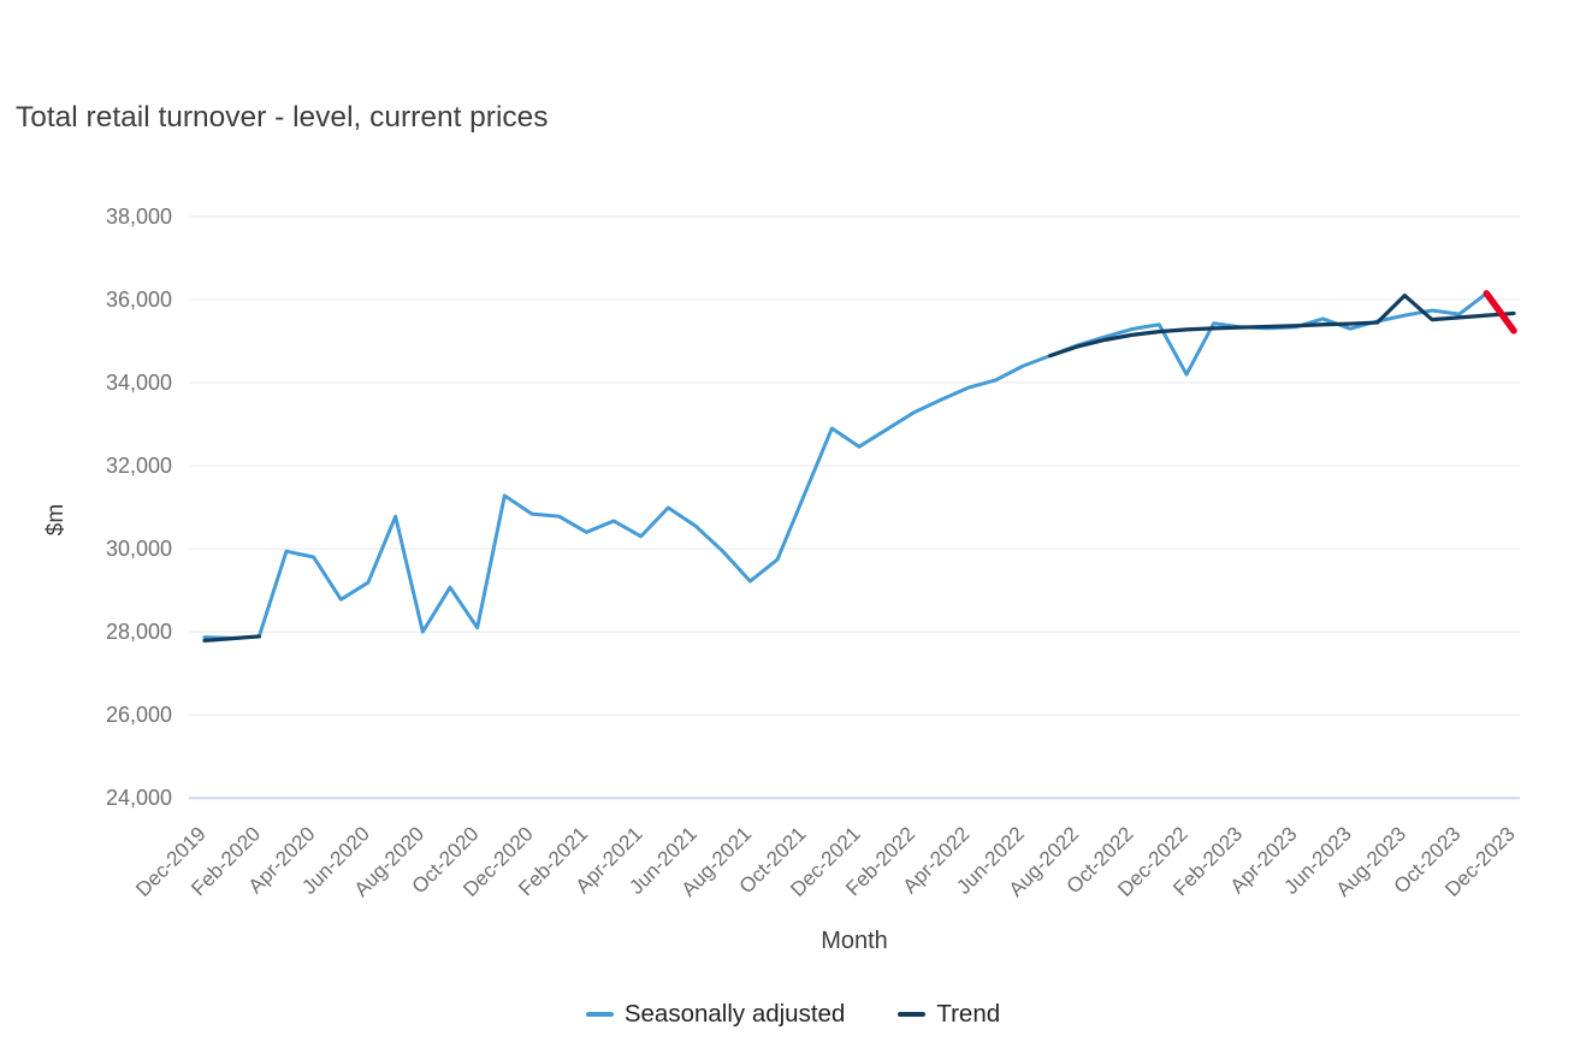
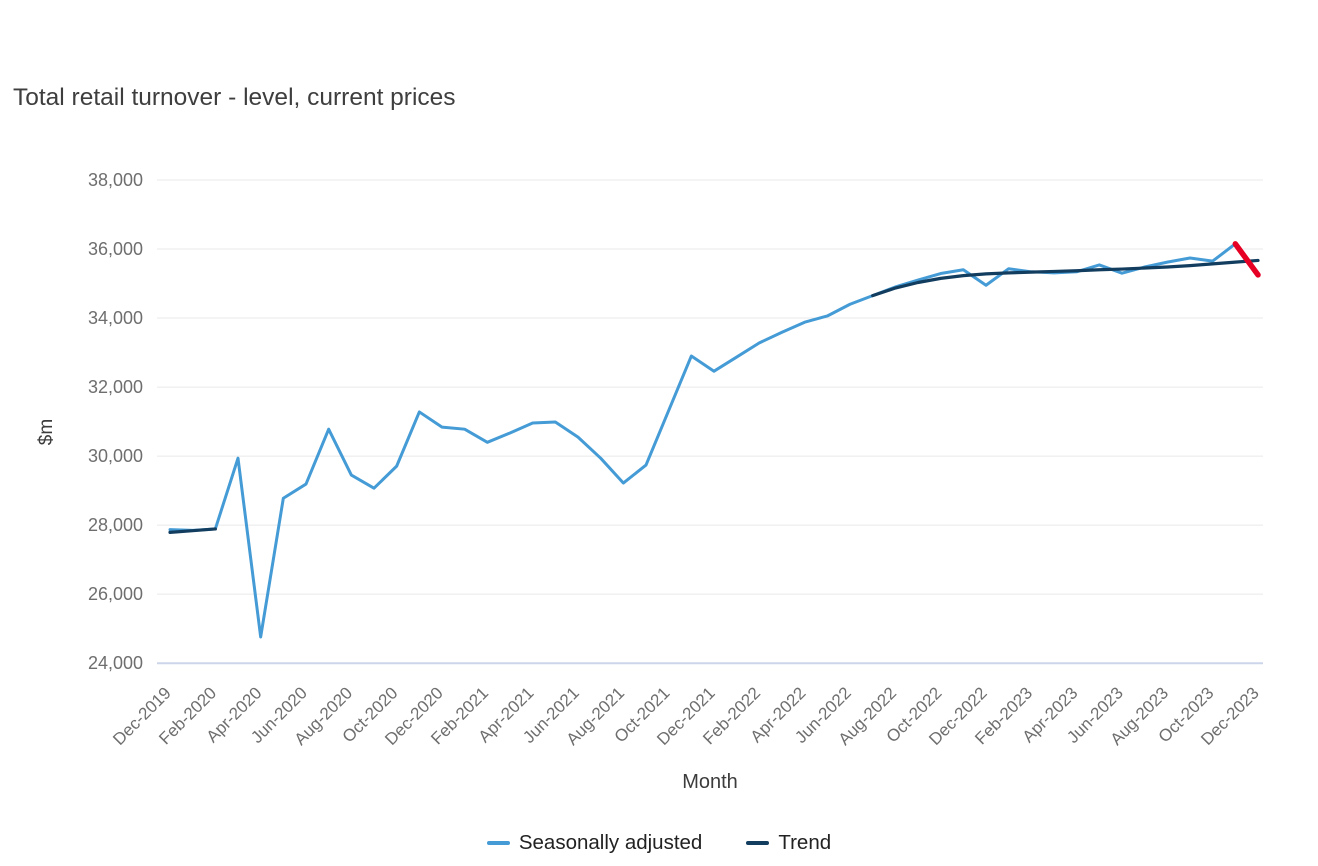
Seasonally adjusted/Apr-2020: 29800 -> 24800
Seasonally adjusted/Aug-2020: 28000 -> 29400
Seasonally adjusted/Oct-2020: 28100 -> 29700
Seasonally adjusted/Apr-2021: 30300 -> 31000
Seasonally adjusted/Dec-2022: 34200 -> 35000
Trend/Aug-2023: 36100 -> 35500
